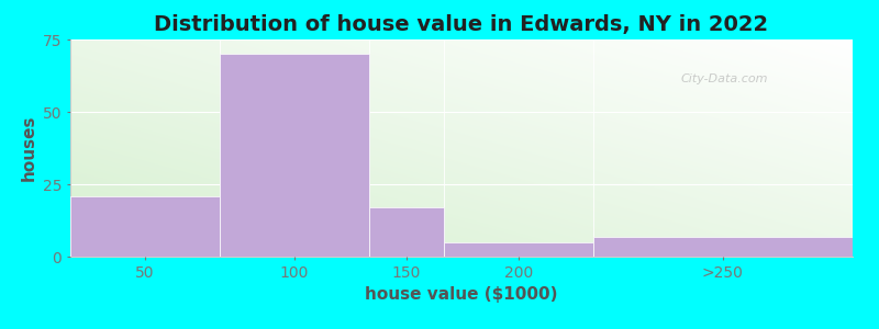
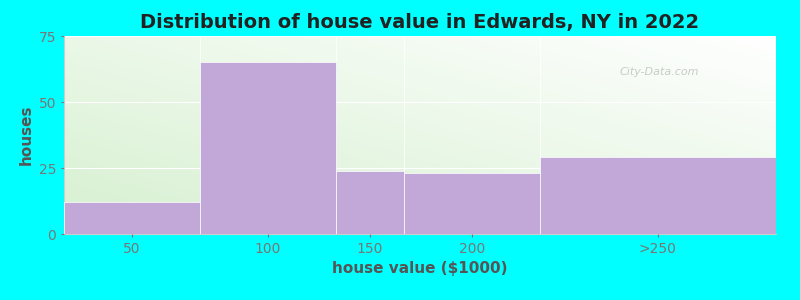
50: 21 -> 12
100: 70 -> 65
150: 17 -> 24
200: 5 -> 23
>250: 7 -> 29
